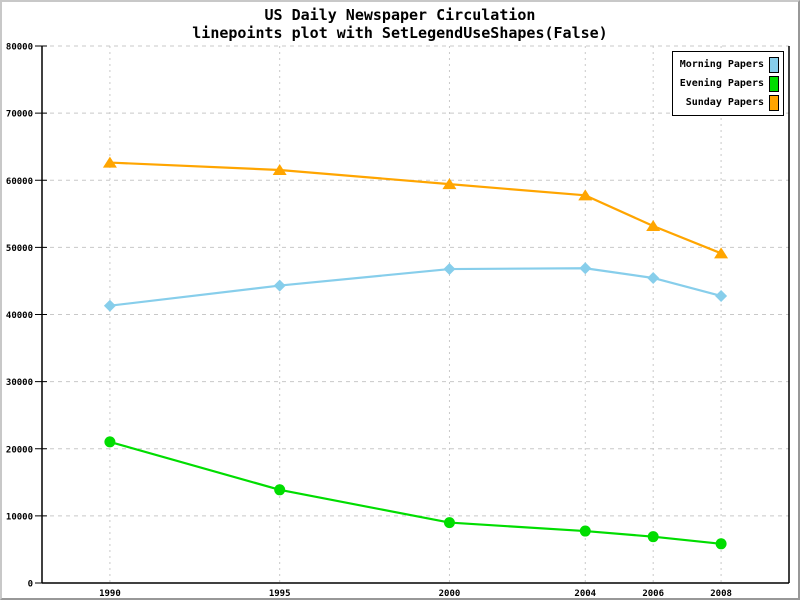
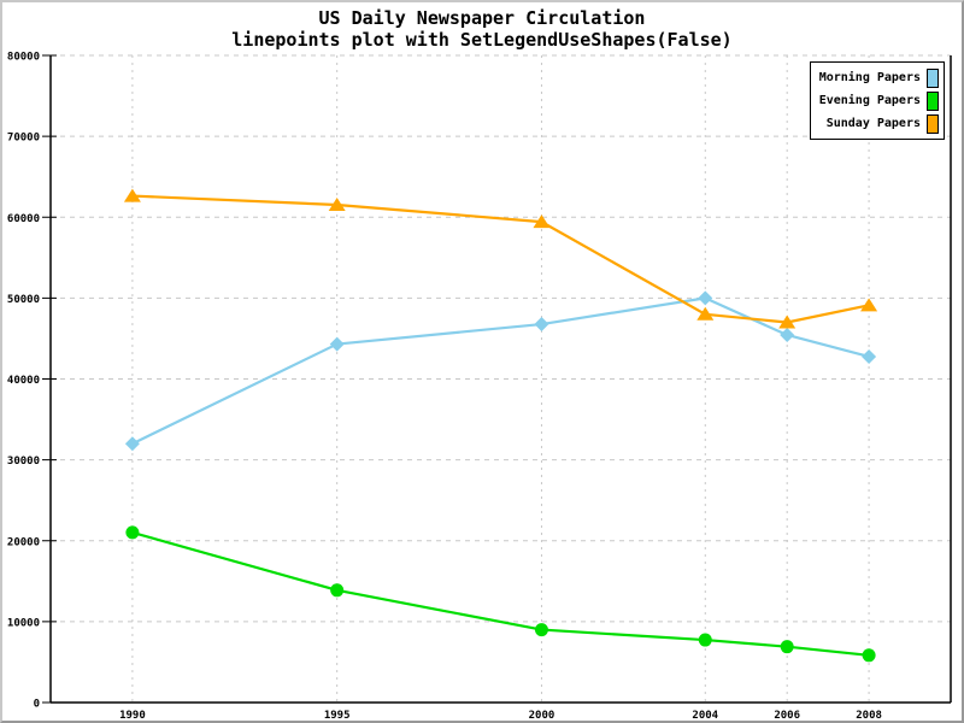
Morning Papers/1990: 41000 -> 32000
Morning Papers/2004: 47000 -> 50000
Sunday Papers/2004: 58000 -> 48000
Sunday Papers/2006: 53000 -> 47000
